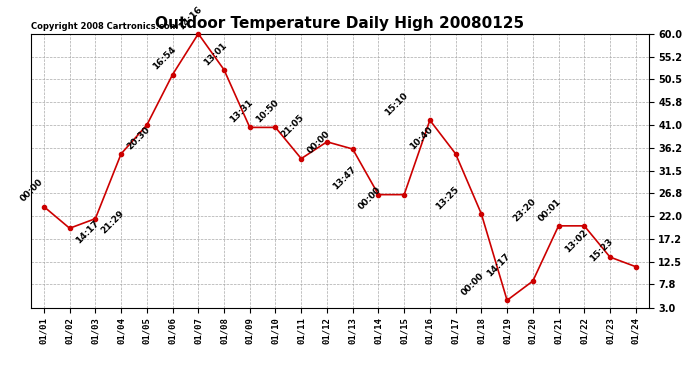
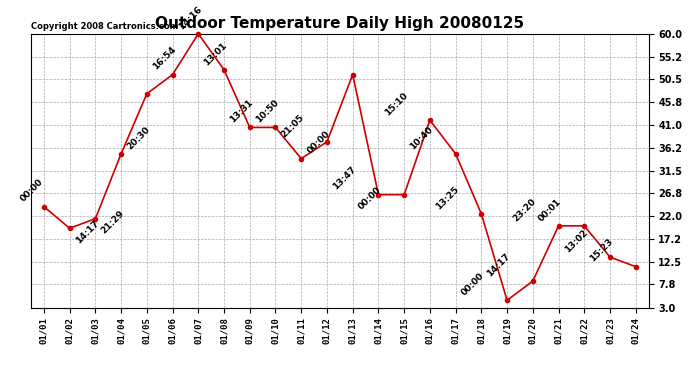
01/05: 41.0 -> 47.5
01/13: 36.0 -> 51.5
